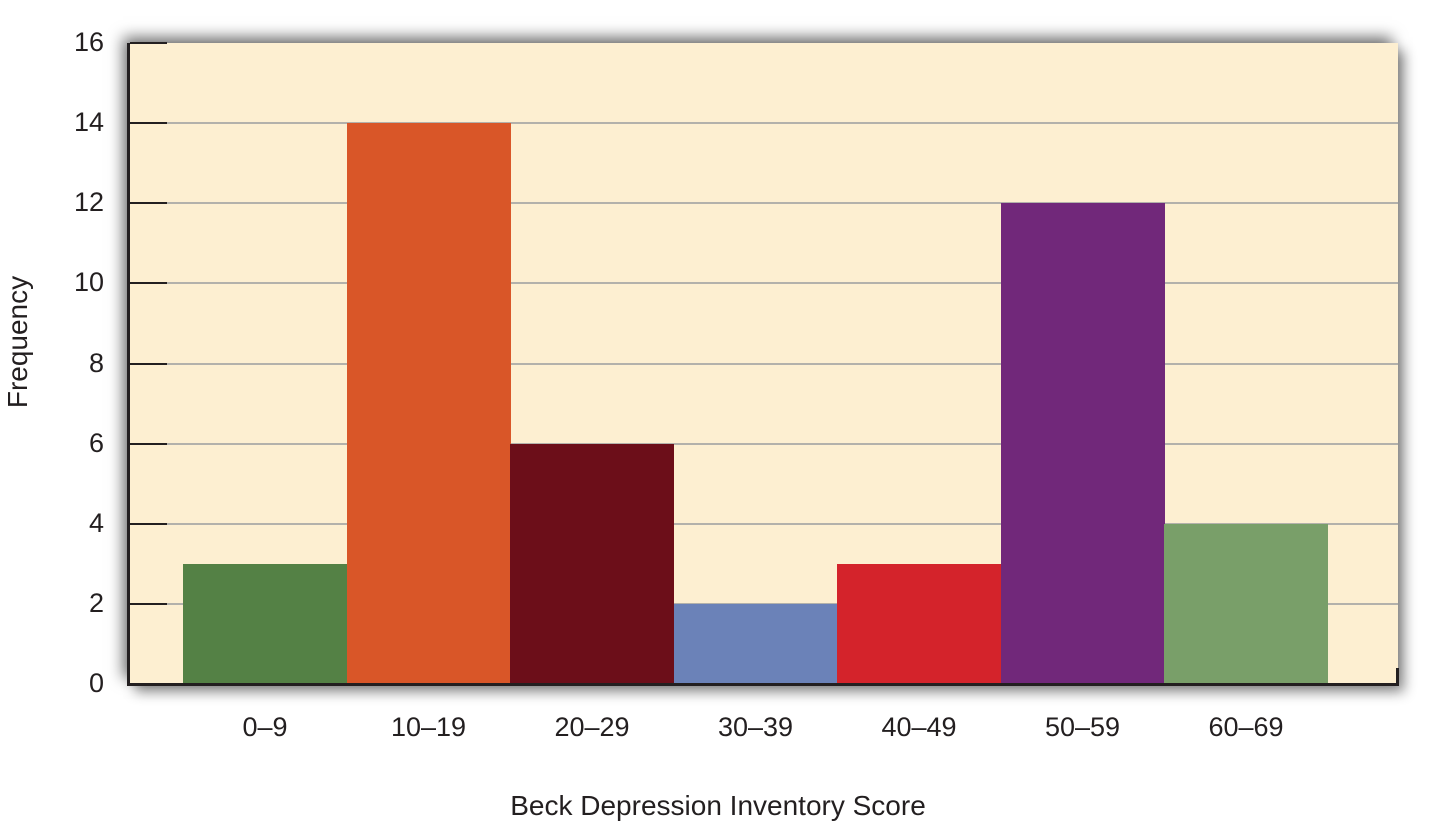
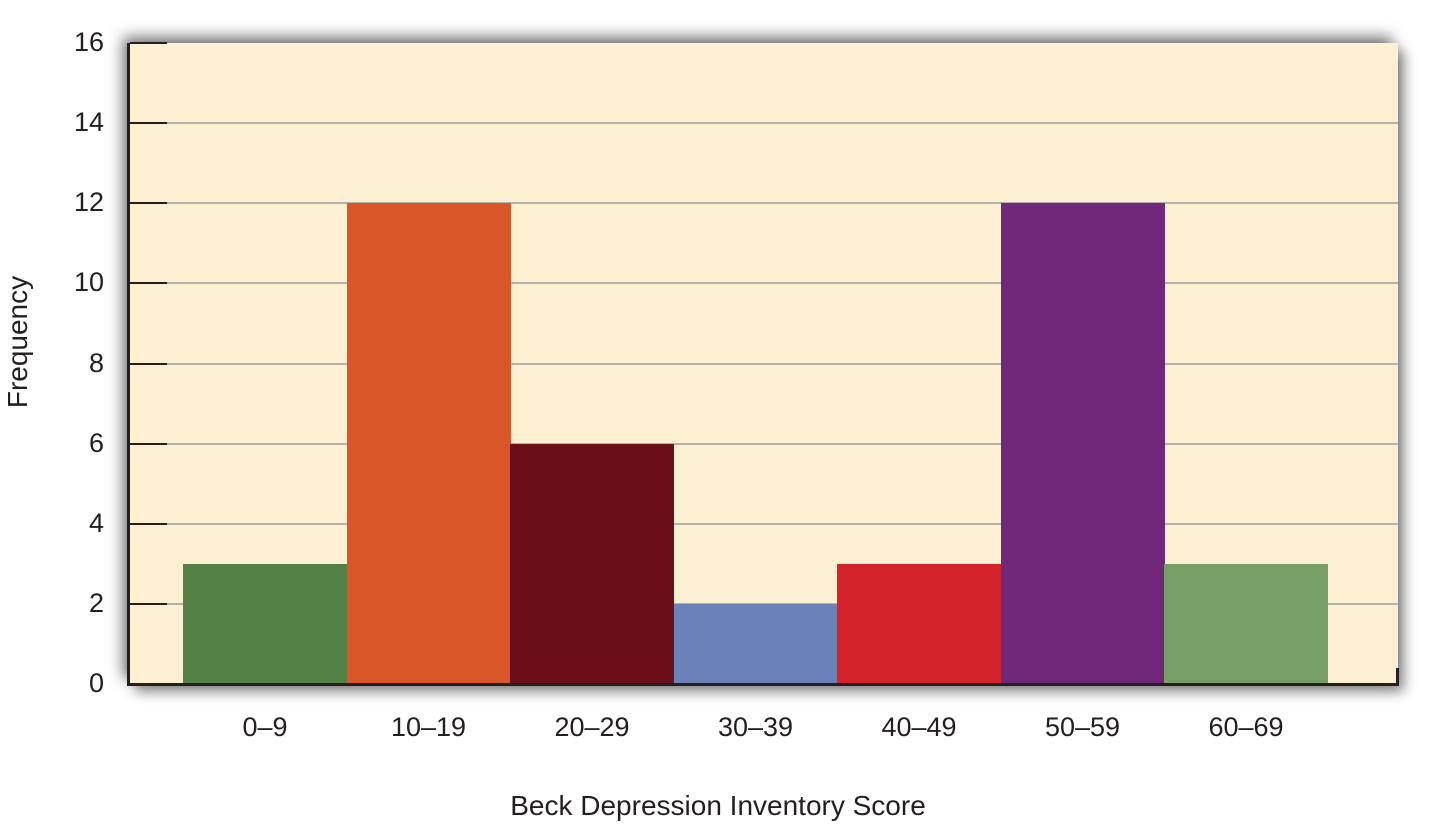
10–19: 14 -> 12
60–69: 4 -> 3
